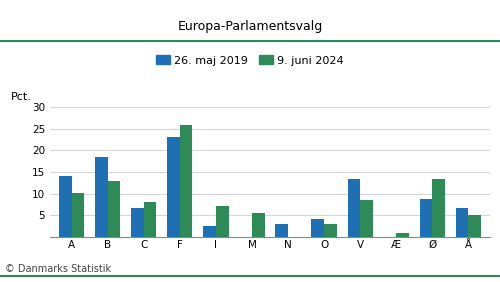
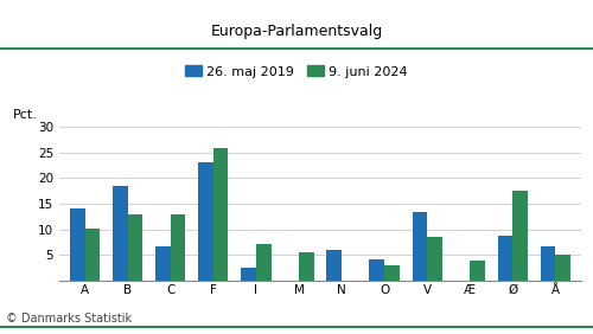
9. juni 2024/C: 8.0 -> 13.0
26. maj 2019/N: 3.0 -> 6.0
9. juni 2024/Æ: 1.0 -> 4.0
9. juni 2024/Ø: 13.5 -> 17.5
